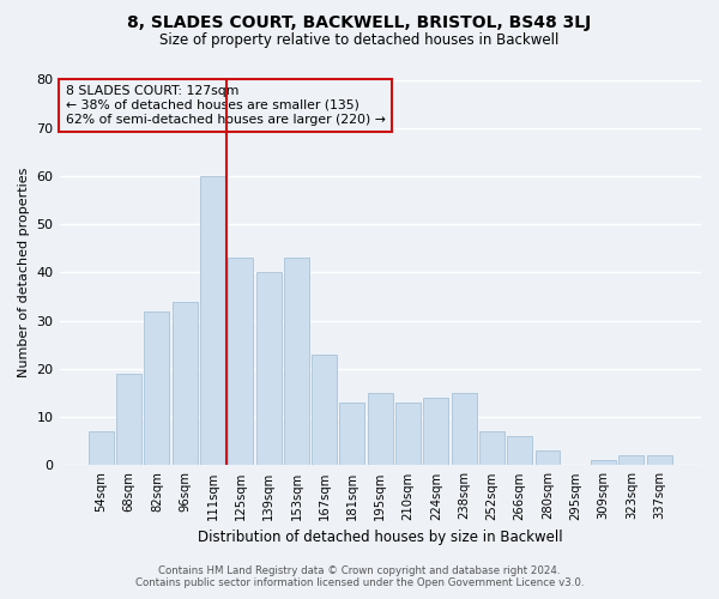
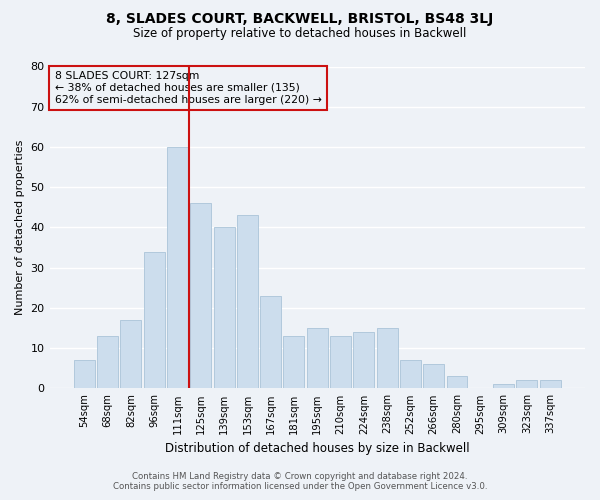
68sqm: 19 -> 13
82sqm: 32 -> 17
125sqm: 43 -> 46
